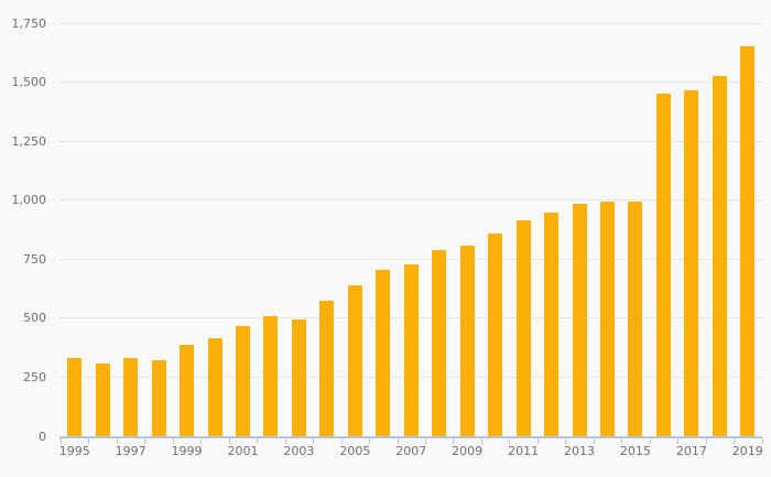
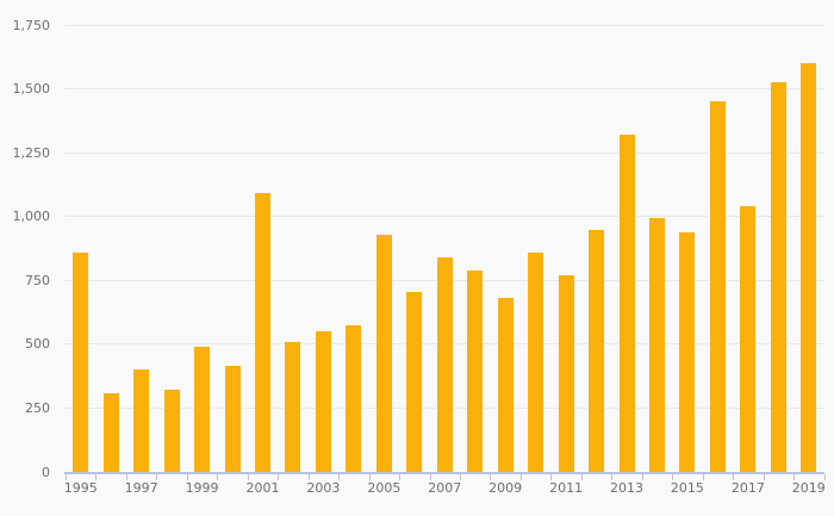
1995: 330 -> 860
1997: 330 -> 400
1999: 390 -> 490
2001: 470 -> 1090
2003: 500 -> 550
2005: 640 -> 930
2007: 730 -> 840
2009: 810 -> 680
2011: 910 -> 770
2013: 990 -> 1320
2015: 1000 -> 940
2017: 1460 -> 1040
2019: 1650 -> 1600
